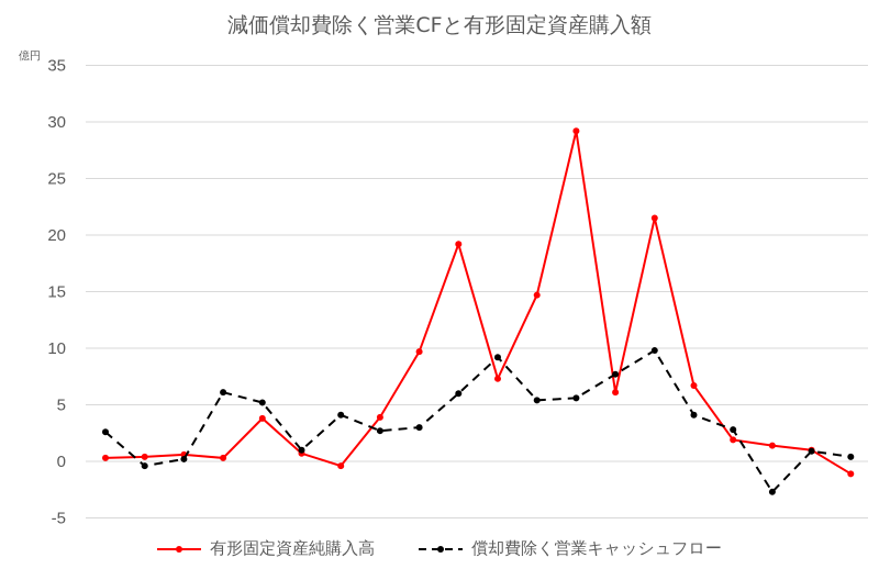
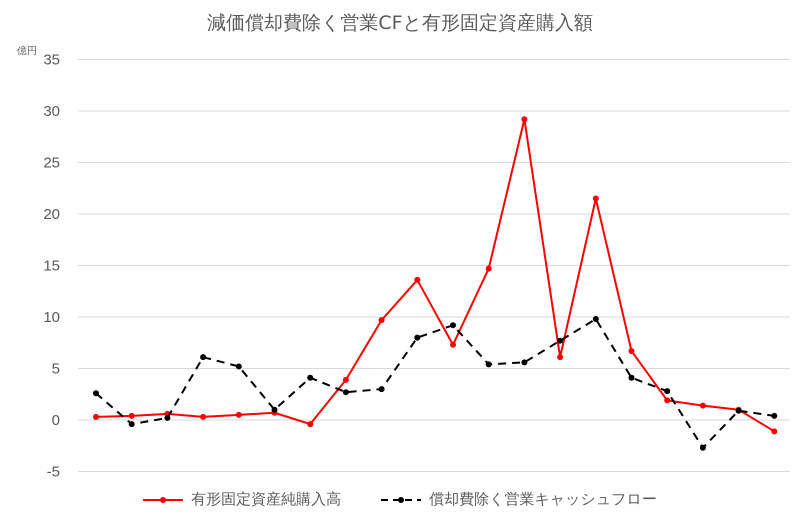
有形固定資産純購入高/5: 3.8 -> 0.5
有形固定資産純購入高/10: 19.2 -> 13.6
償却費除く営業キャッシュフロー/10: 6.0 -> 8.0
